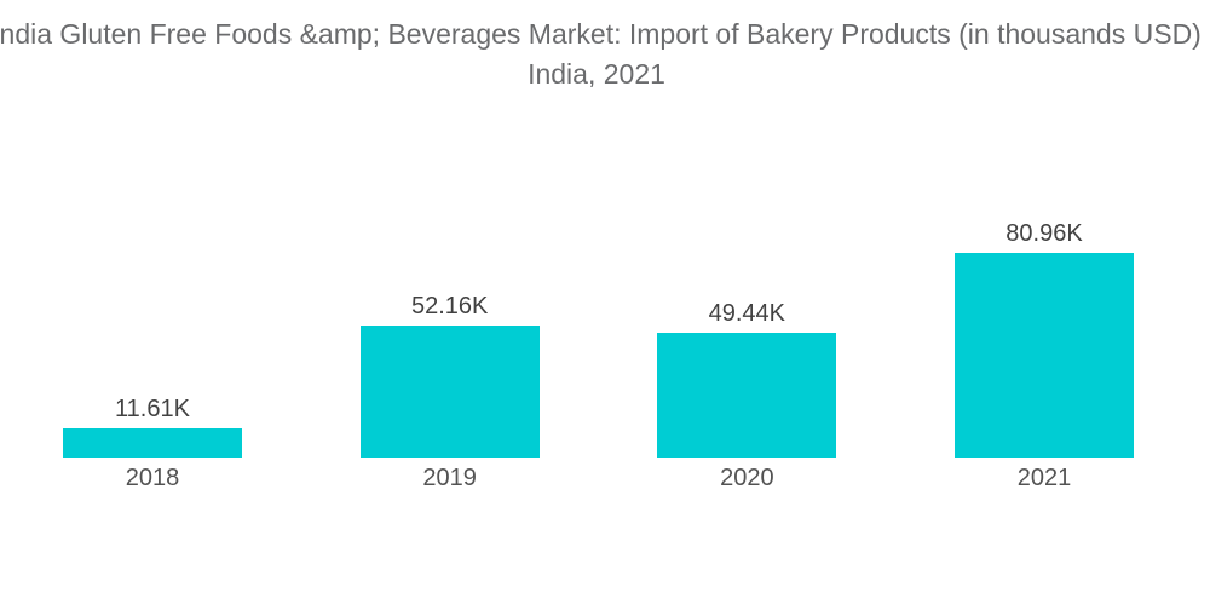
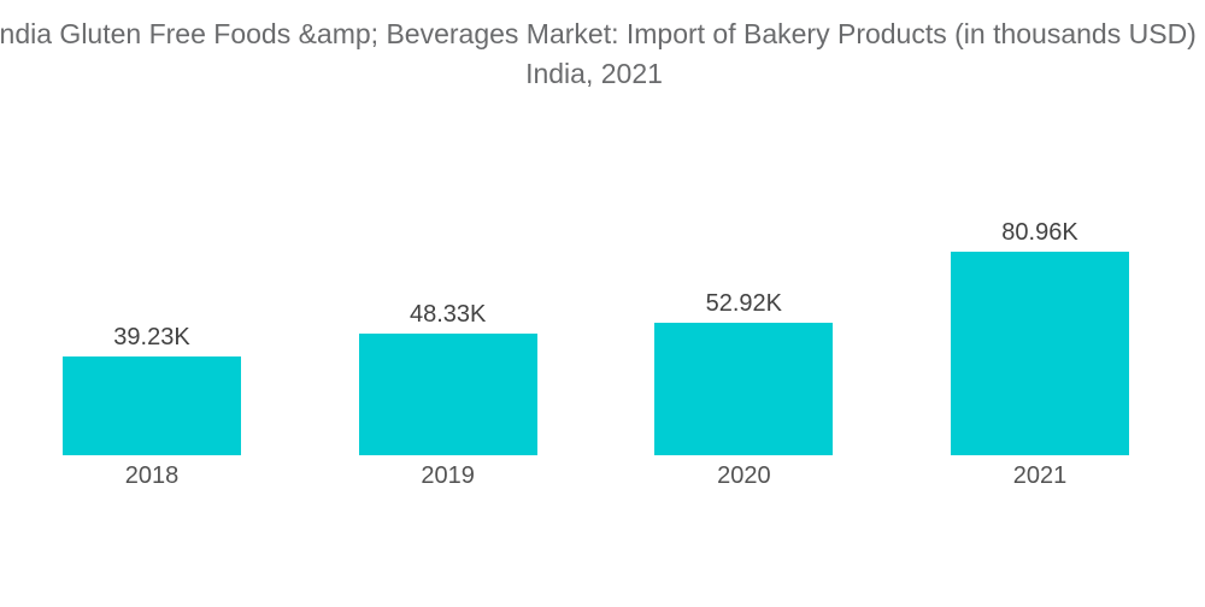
2018: 11.61K -> 39.23K
2019: 52.16K -> 48.33K
2020: 49.44K -> 52.92K
